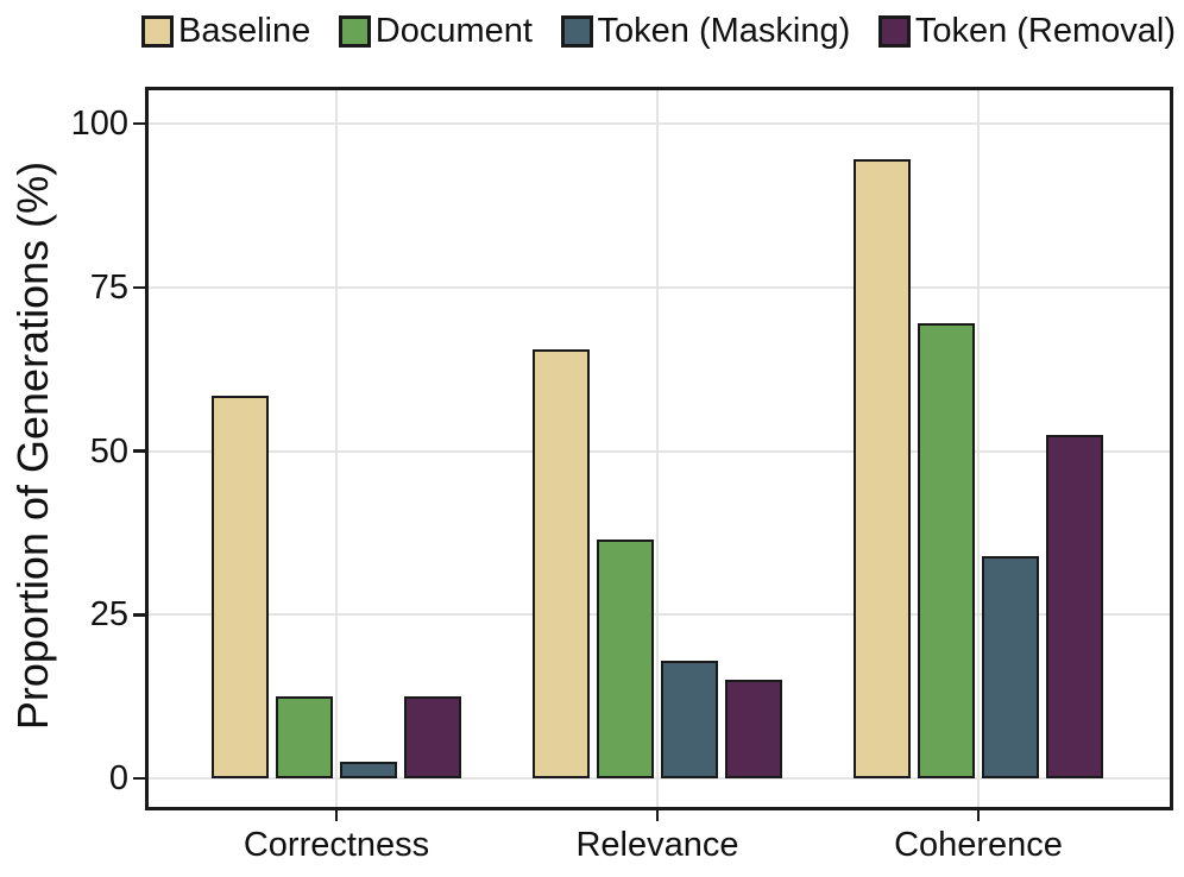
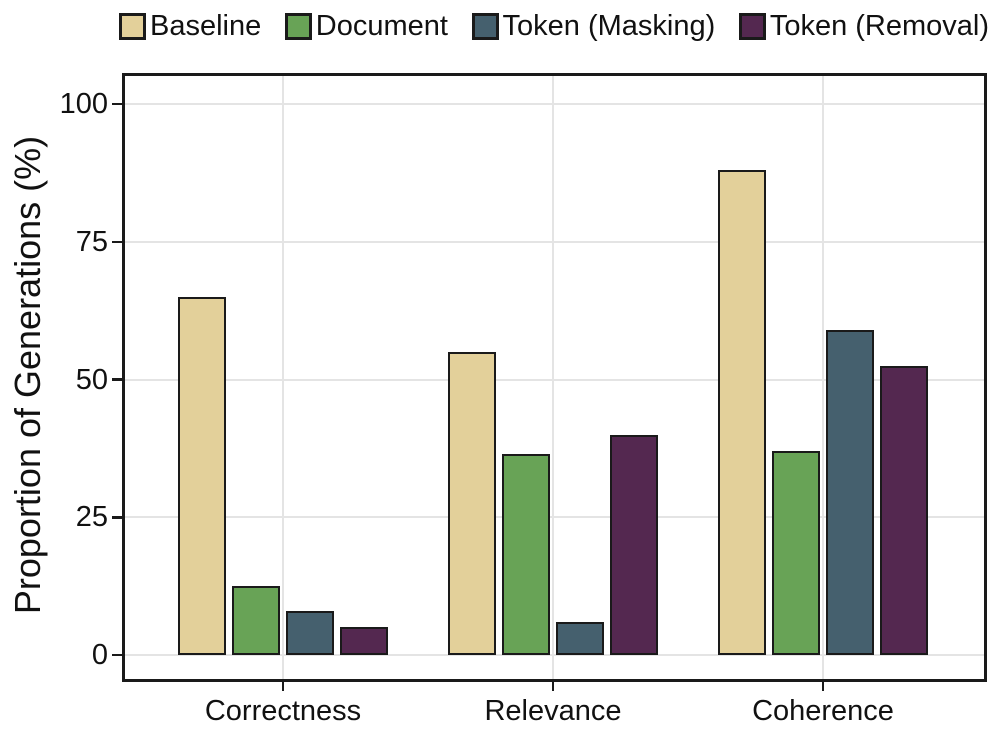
Baseline/Correctness: 58 -> 65
Token (Masking)/Correctness: 2 -> 8
Token (Removal)/Correctness: 12 -> 5
Baseline/Relevance: 66 -> 55
Token (Masking)/Relevance: 18 -> 6
Token (Removal)/Relevance: 15 -> 40
Baseline/Coherence: 94 -> 88
Document/Coherence: 70 -> 37
Token (Masking)/Coherence: 34 -> 59
